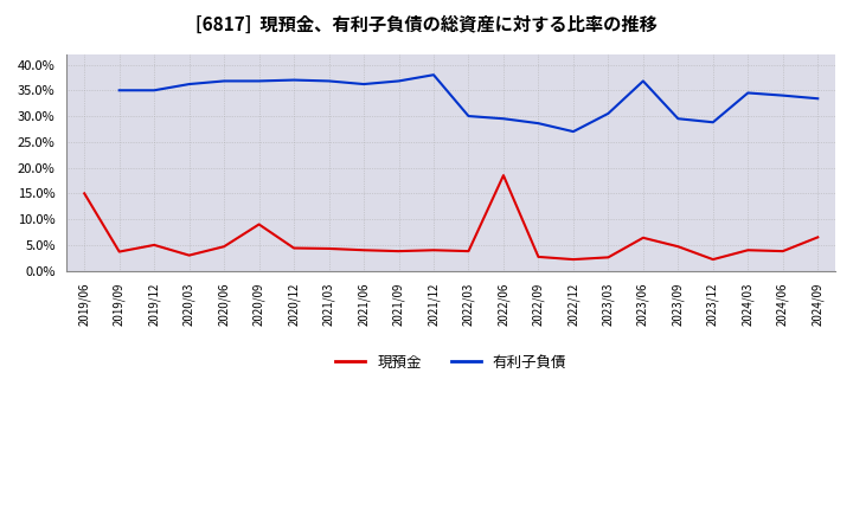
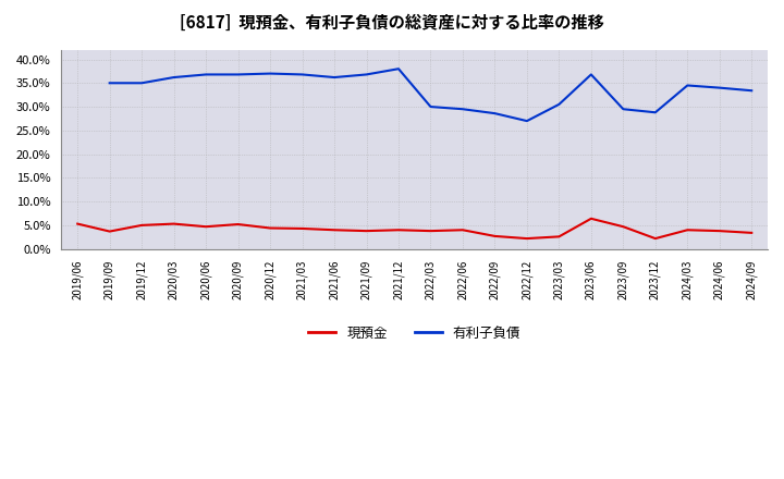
現預金/2019/06: 15.0% -> 5.3%
現預金/2020/03: 3.0% -> 5.3%
現預金/2020/09: 9.0% -> 5.2%
現預金/2022/06: 18.5% -> 4.0%
現預金/2024/09: 6.5% -> 3.4%
